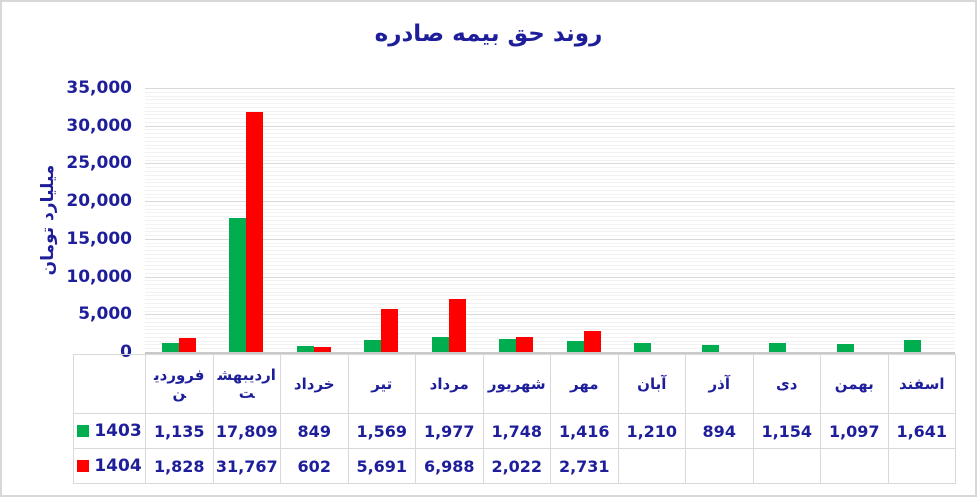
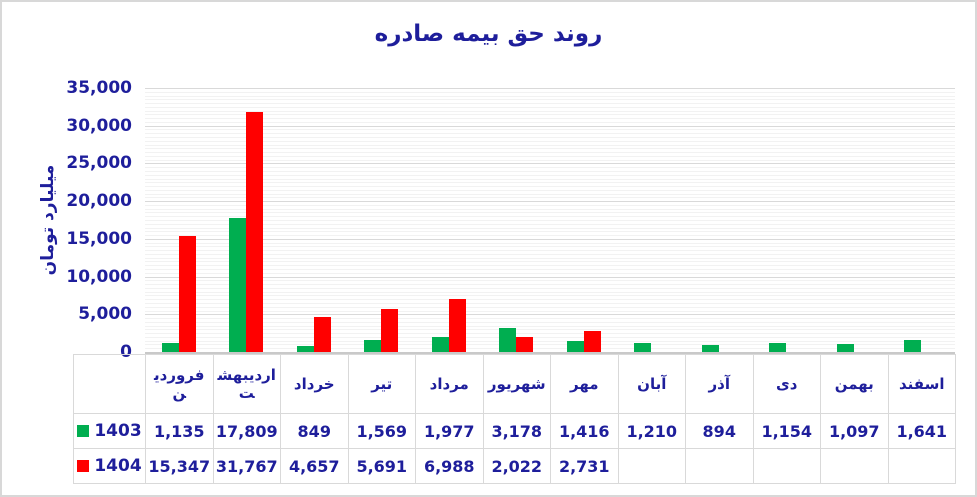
1404/فروردین: 1,828 -> 15,347
1404/خرداد: 602 -> 4,657
1403/شهریور: 1,748 -> 3,178
